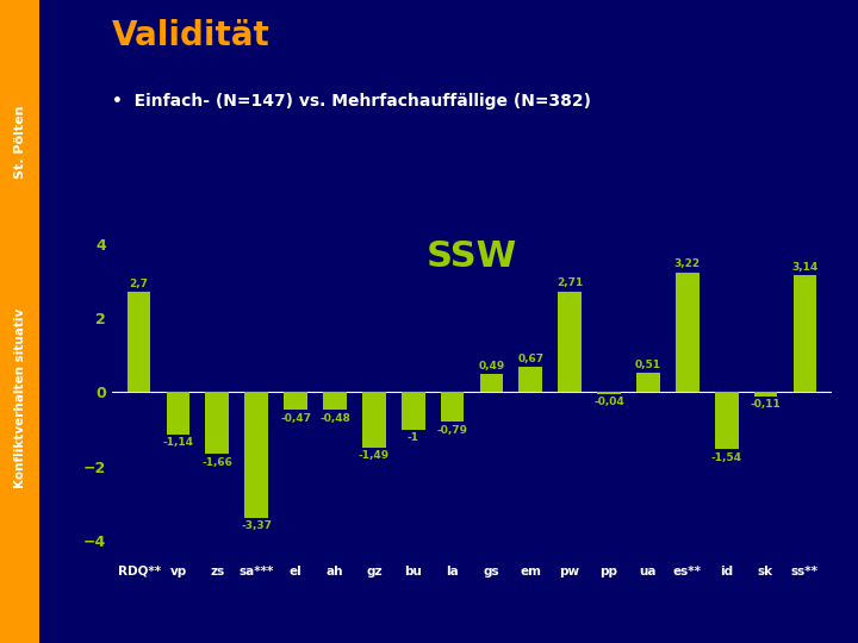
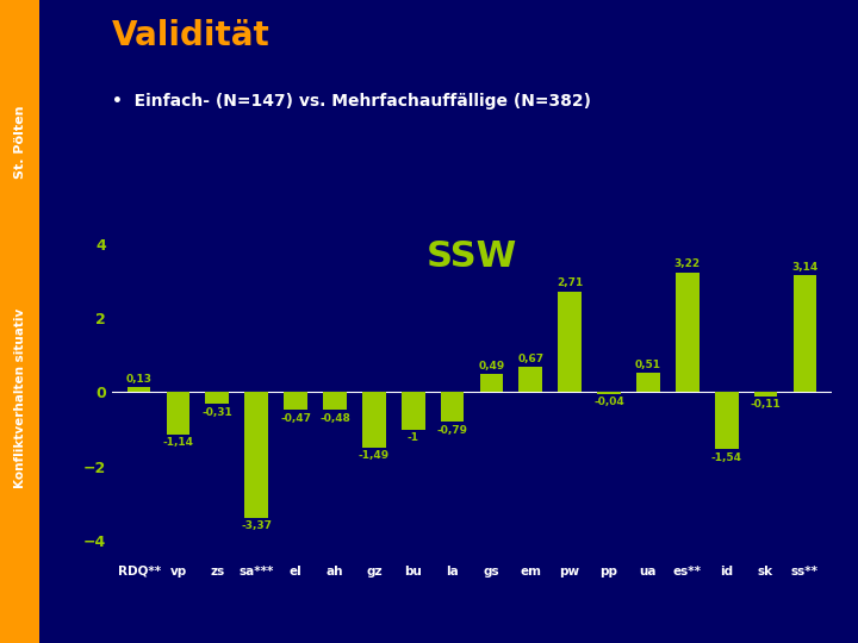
RDQ**: 2,7 -> 0,13
zs: -1,66 -> -0,31
